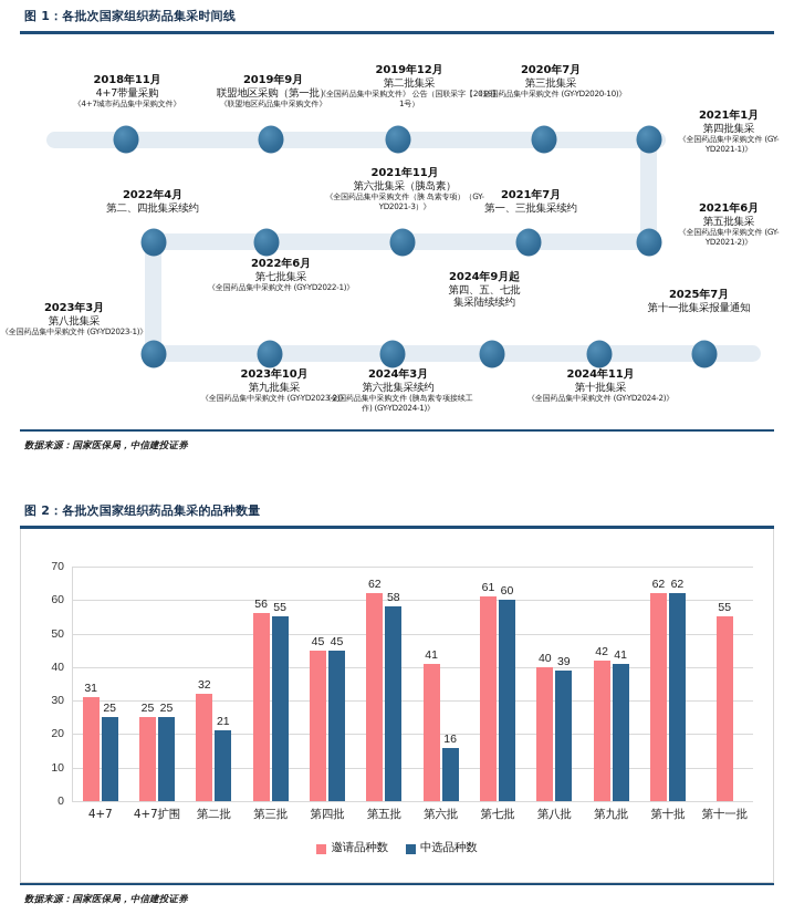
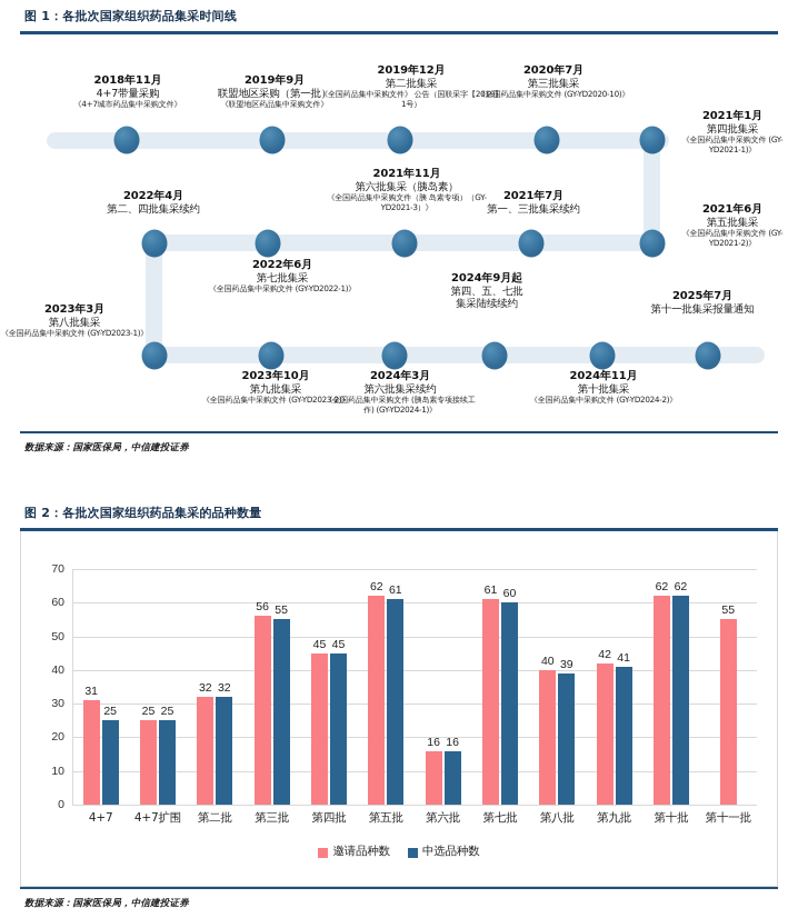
中选品种数/第二批: 21 -> 32
中选品种数/第五批: 58 -> 61
邀请品种数/第六批: 41 -> 16
